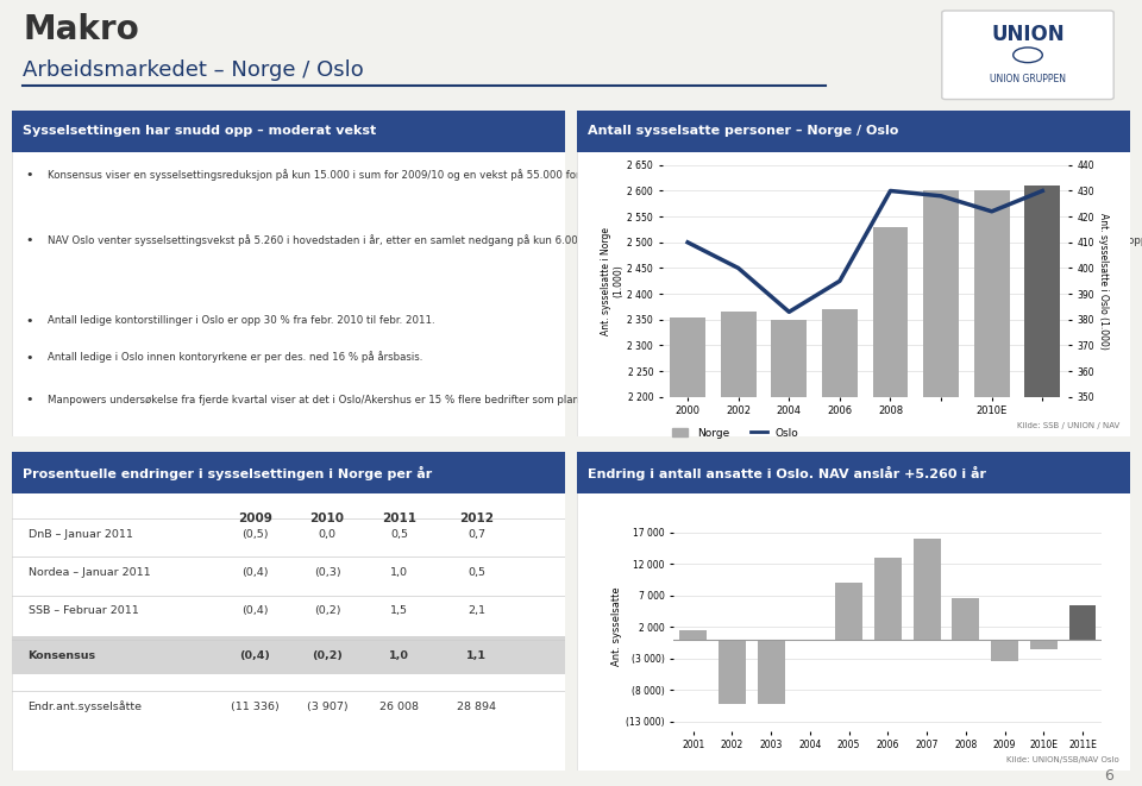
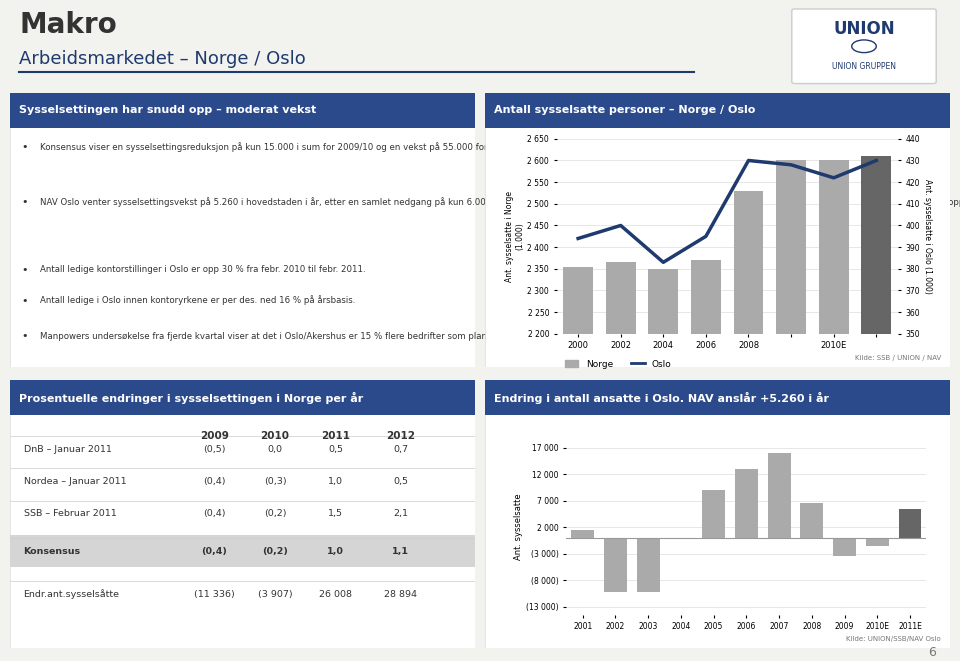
Oslo/2000: 410 -> 394
